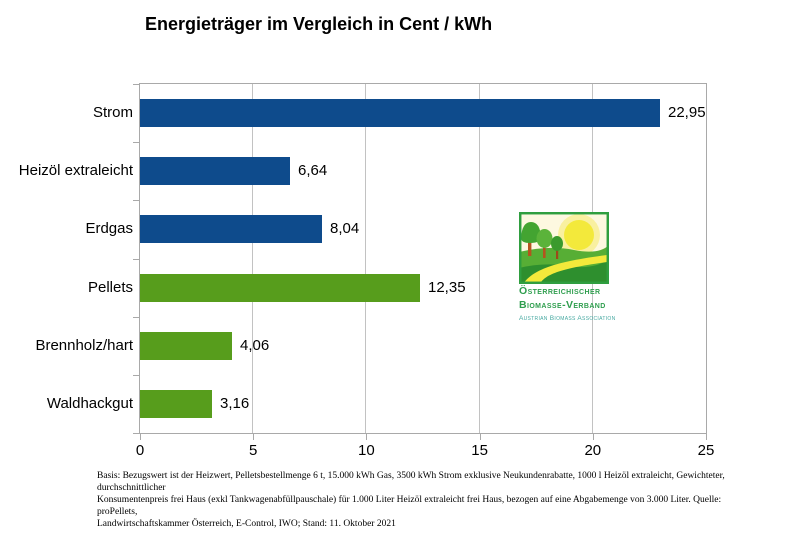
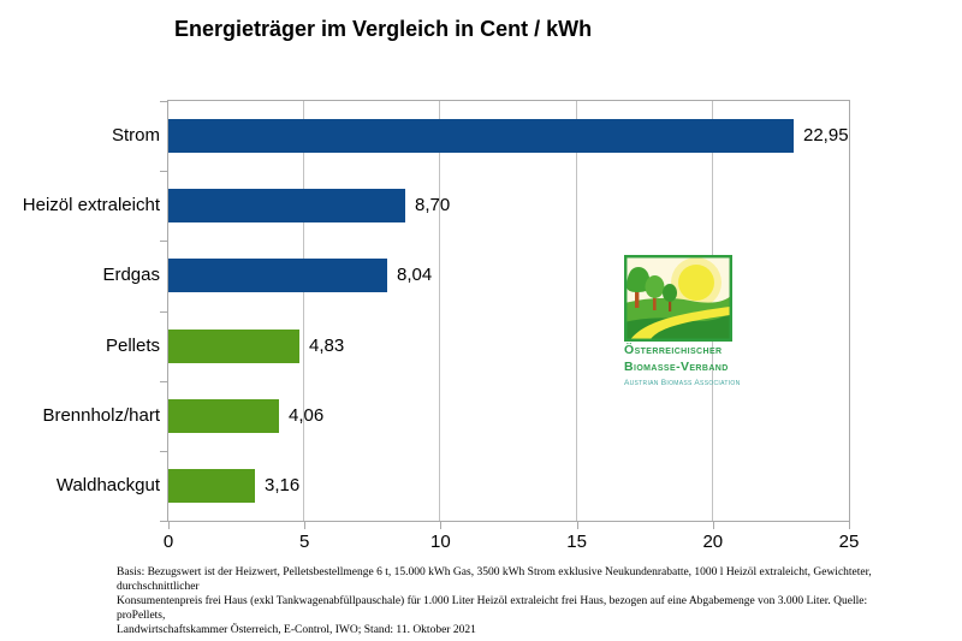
Heizöl extraleicht: 6,64 -> 8,70
Pellets: 12,35 -> 4,83
